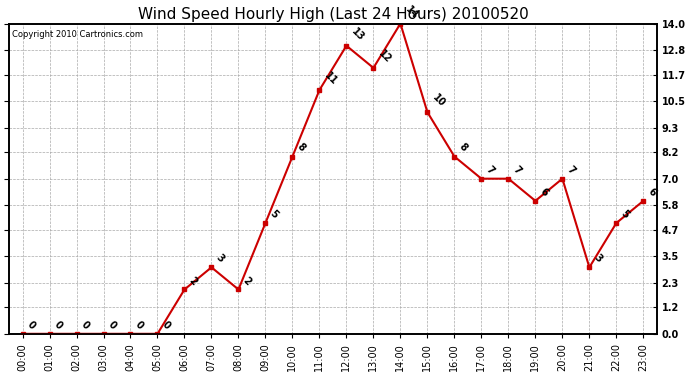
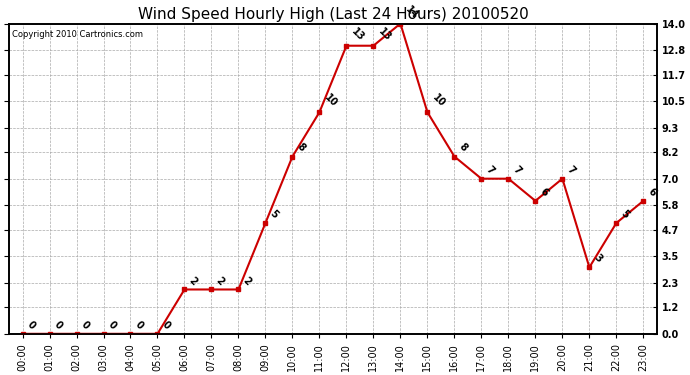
07:00: 3 -> 2
11:00: 11 -> 10
13:00: 12 -> 13
